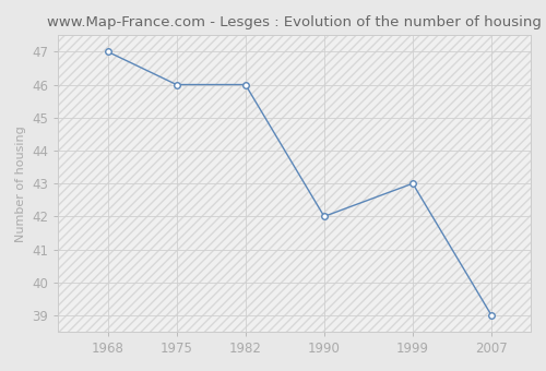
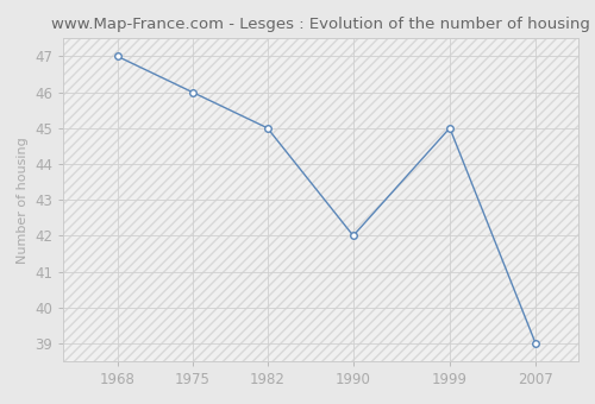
1982: 46 -> 45
1999: 43 -> 45
